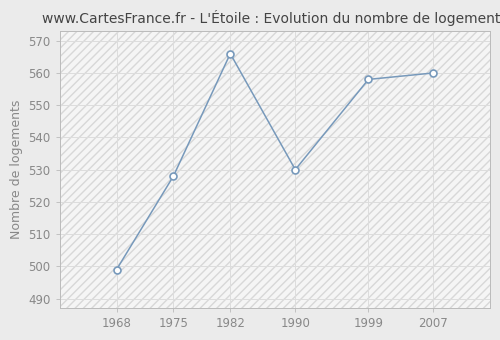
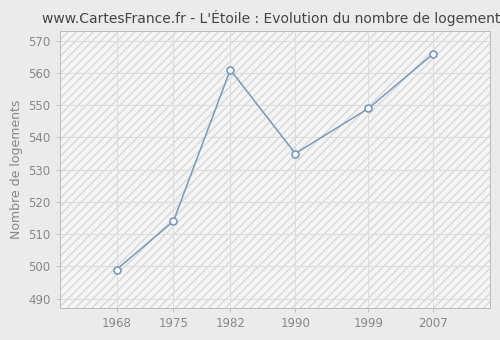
1975: 528 -> 514
1982: 566 -> 561
1990: 530 -> 535
1999: 558 -> 549
2007: 560 -> 566
